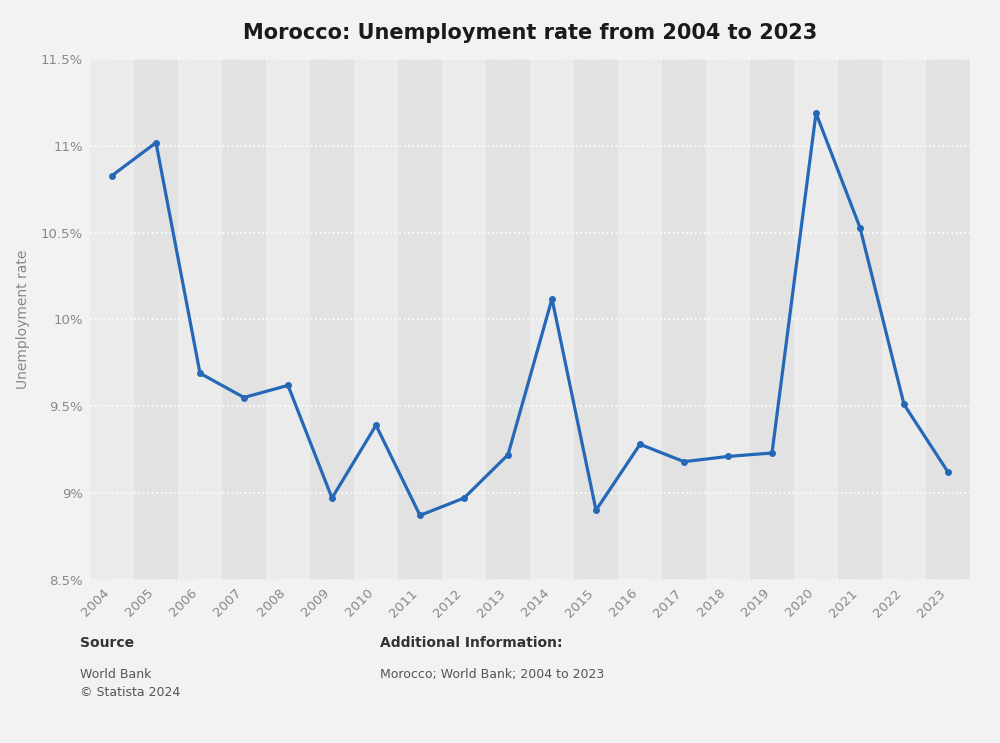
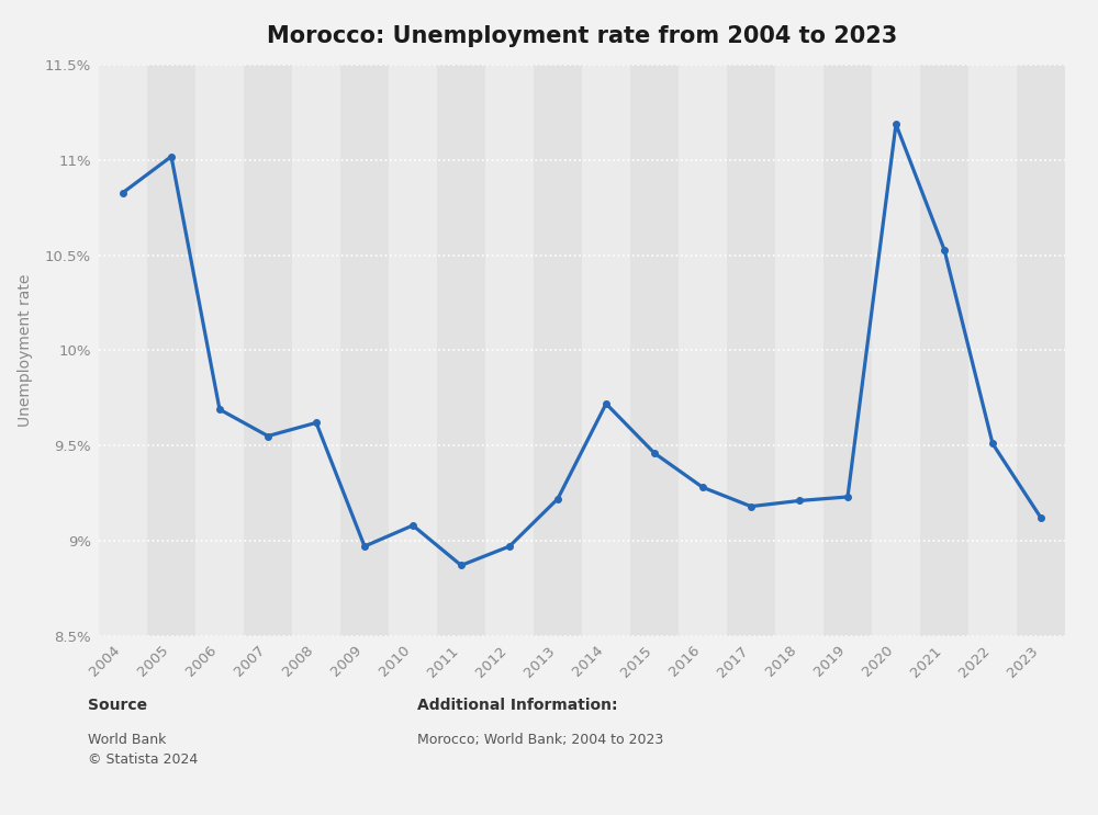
2010: 9.39% -> 9.08%
2014: 10.12% -> 9.72%
2015: 8.90% -> 9.46%
